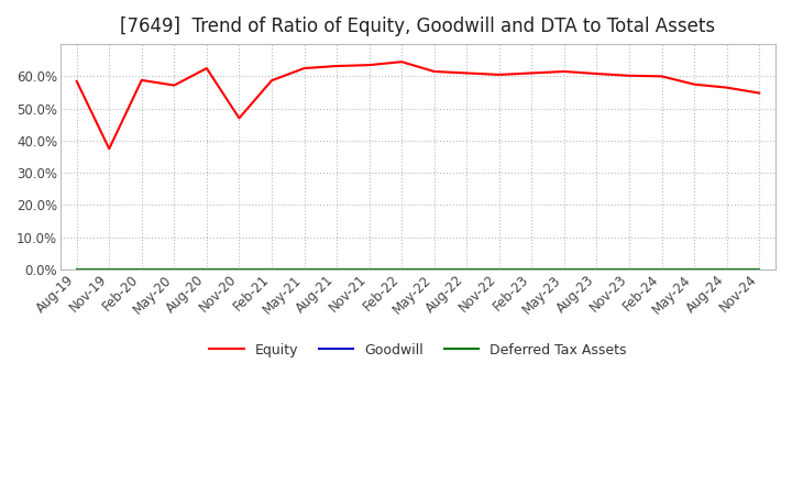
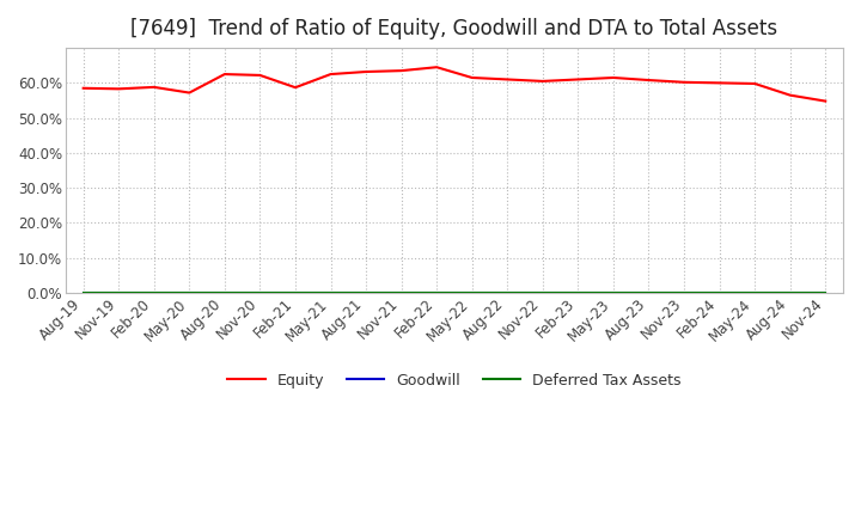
Equity/Nov-19: 37.5% -> 58.3%
Equity/Nov-20: 47.0% -> 62.2%
Equity/May-24: 57.5% -> 59.8%
